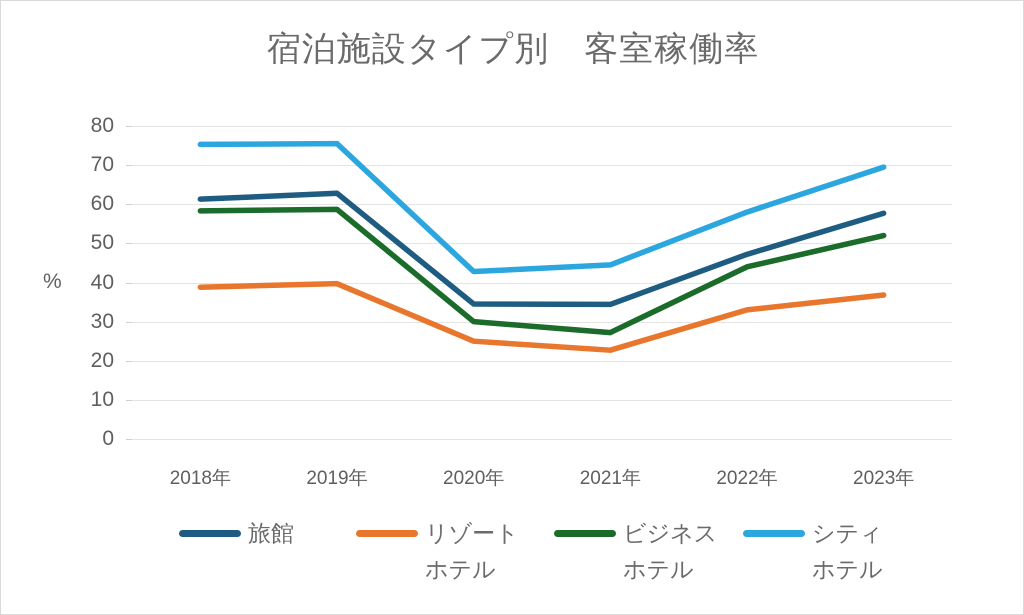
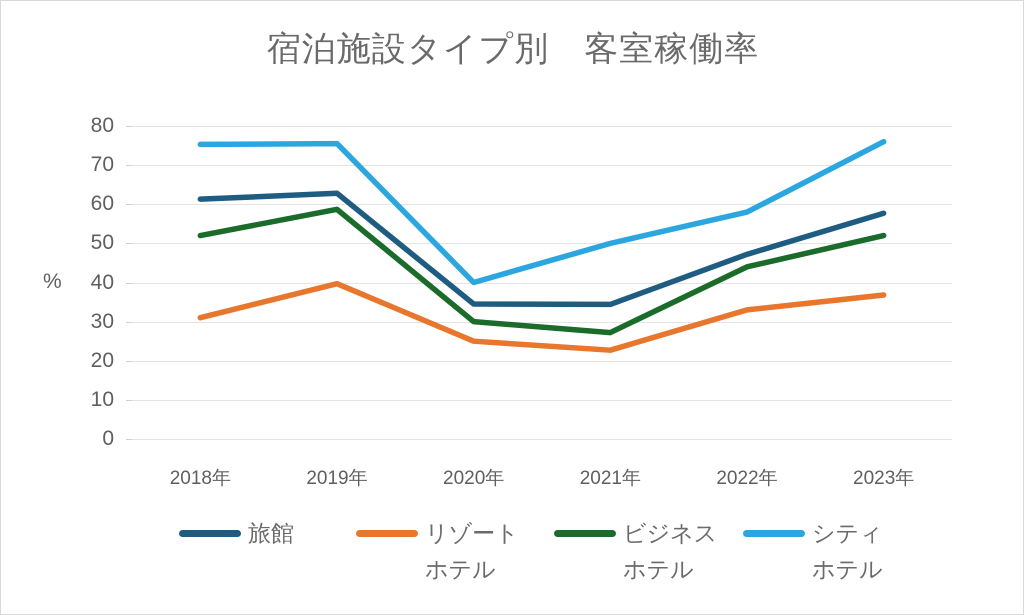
リゾートホテル/2018年: 39 -> 31
ビジネスホテル/2018年: 58 -> 52
シティホテル/2020年: 43 -> 40
シティホテル/2021年: 44 -> 50
シティホテル/2023年: 70 -> 76
